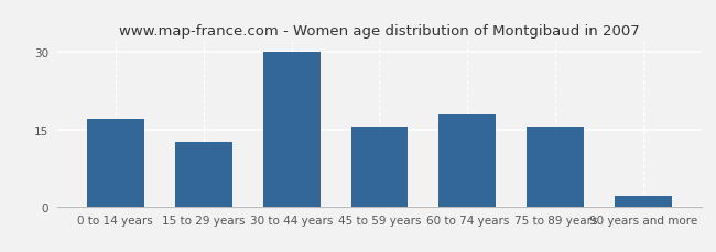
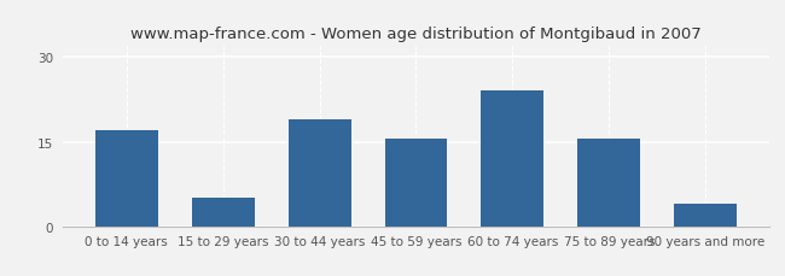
15 to 29 years: 12.5 -> 5.0
30 to 44 years: 30.0 -> 19.0
60 to 74 years: 18.0 -> 24.0
90 years and more: 2.0 -> 4.0
